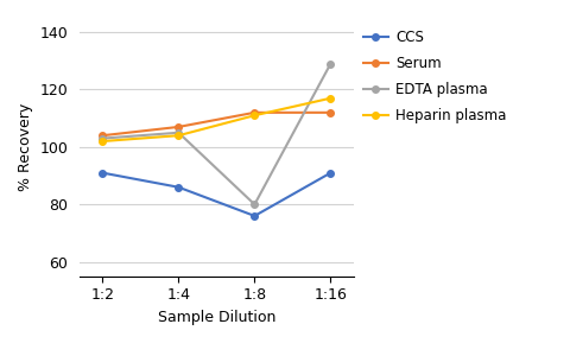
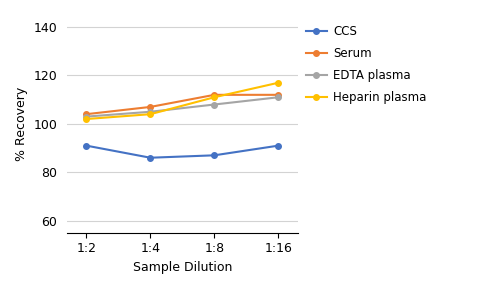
CCS/1:8: 76 -> 87
EDTA plasma/1:8: 80 -> 108
EDTA plasma/1:16: 129 -> 111
